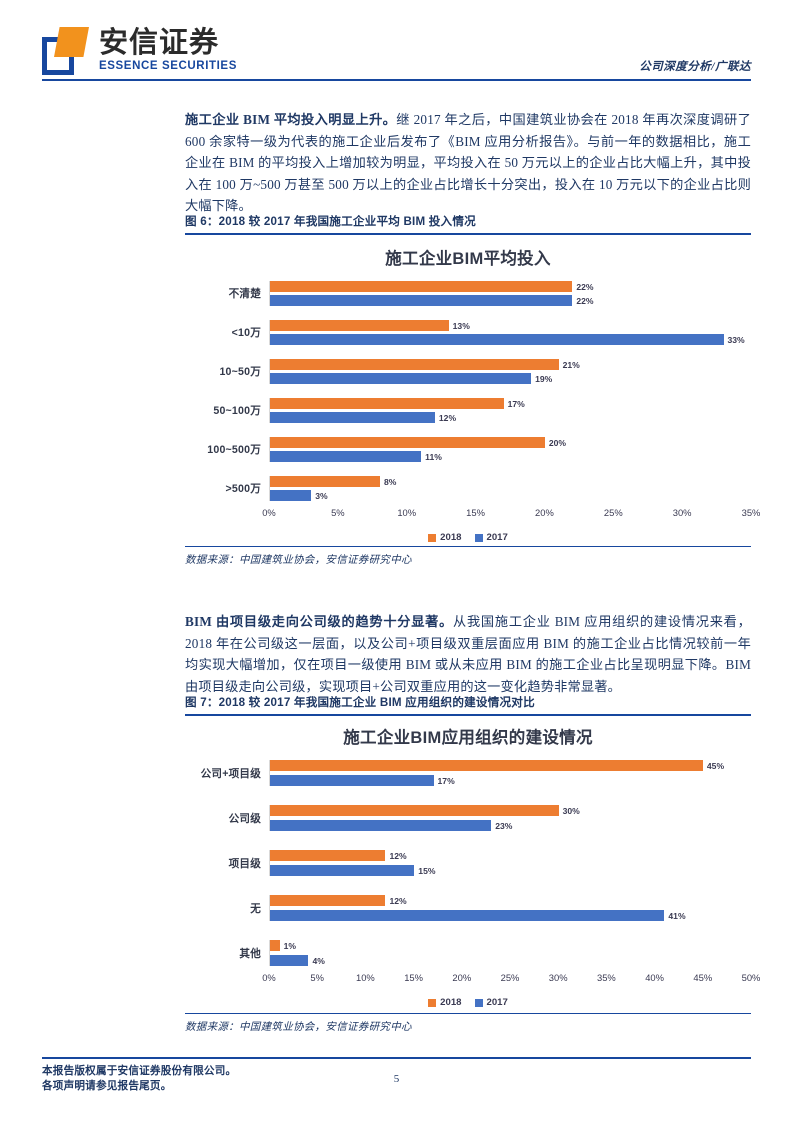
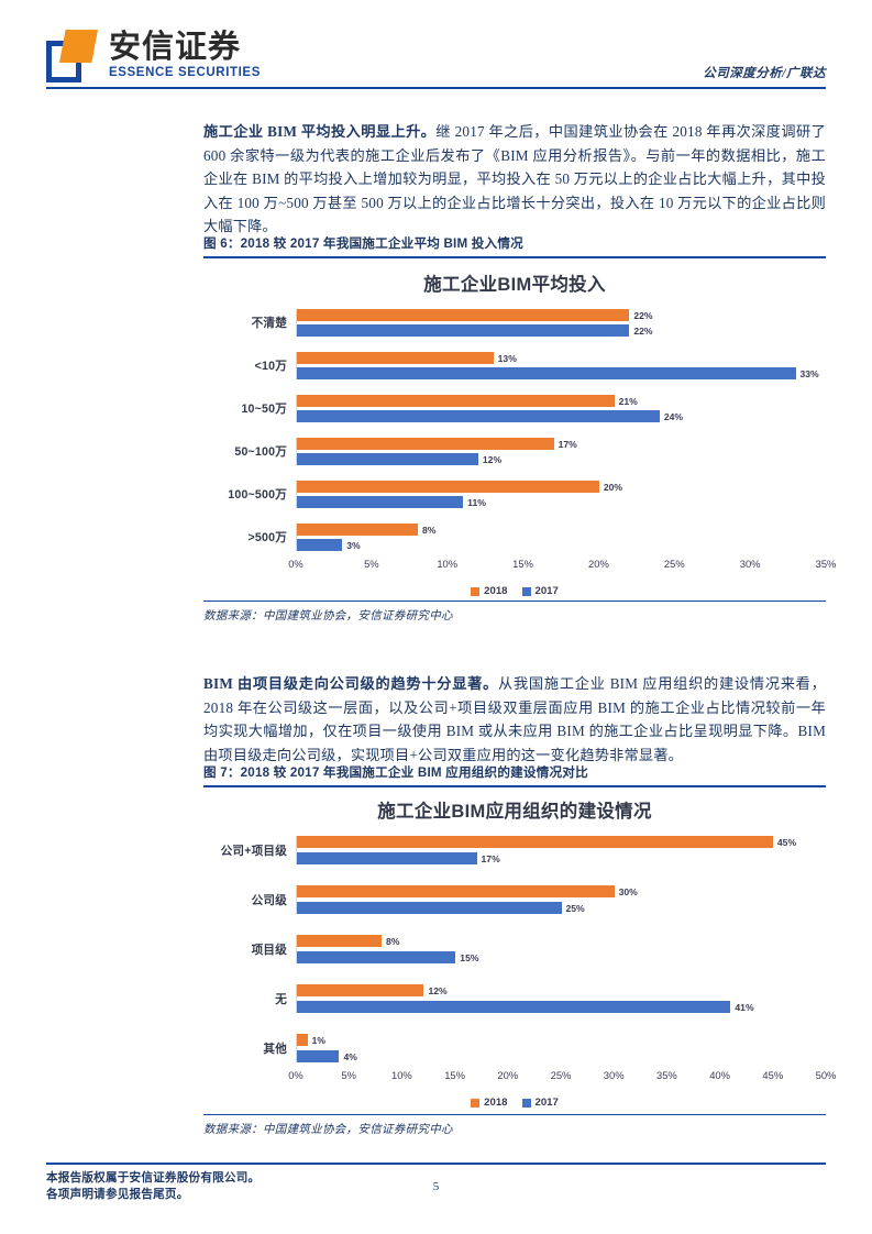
施工企业BIM平均投入/2017/10~50万: 19% -> 24%
施工企业BIM应用组织的建设情况/2017/公司级: 23% -> 25%
施工企业BIM应用组织的建设情况/2018/项目级: 12% -> 8%
